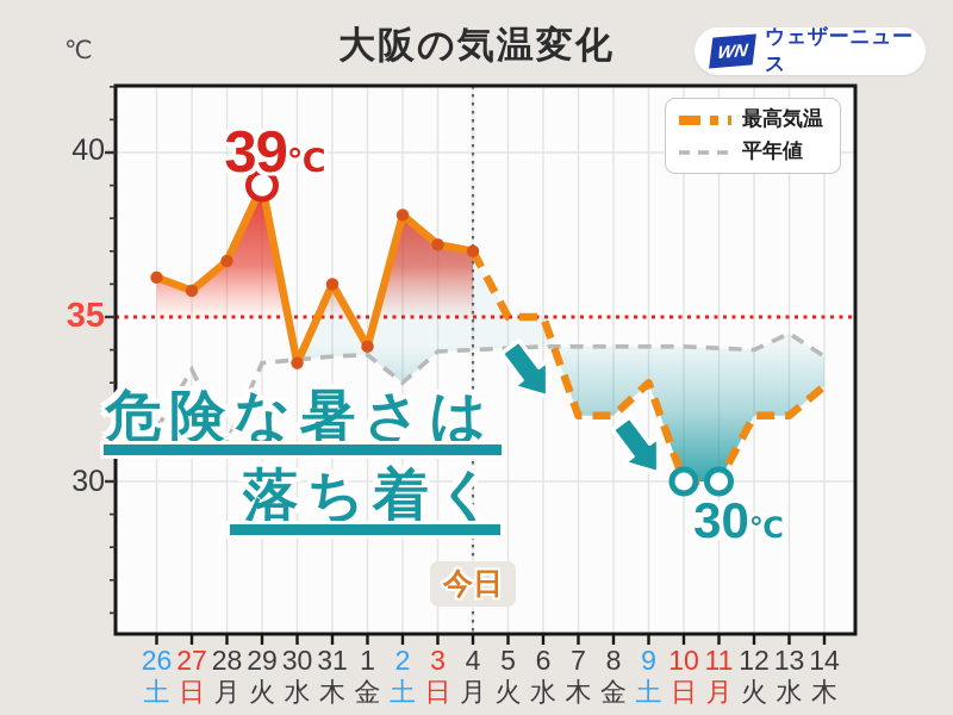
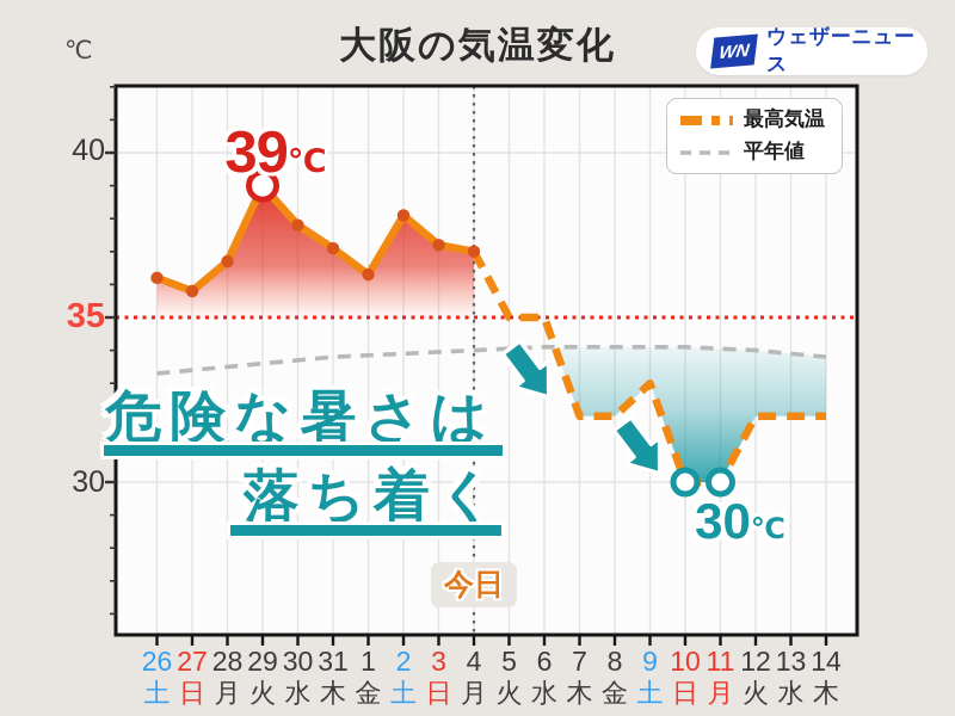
平年値/26: 31.6 -> 33.3
平年値/28: 31.2 -> 33.5
最高気温/30: 33.6 -> 37.8
最高気温/31: 36.0 -> 37.1
最高気温/1: 34.1 -> 36.3
平年値/2: 33.0 -> 33.9
平年値/13: 34.5 -> 33.9
最高気温/14: 32.9 -> 32.0
